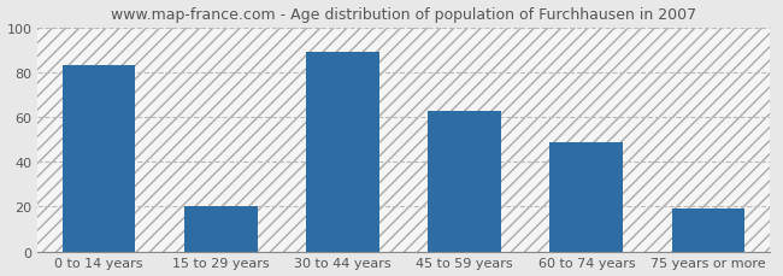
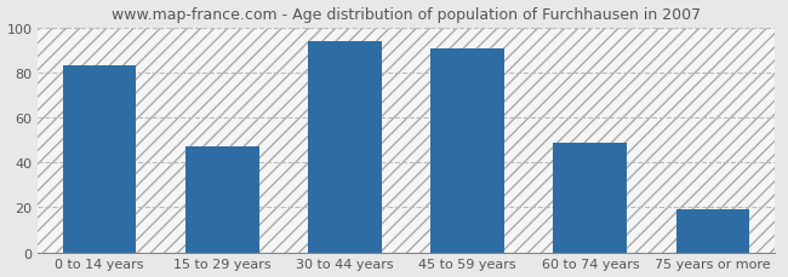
15 to 29 years: 20 -> 47
30 to 44 years: 89 -> 94
45 to 59 years: 63 -> 91
